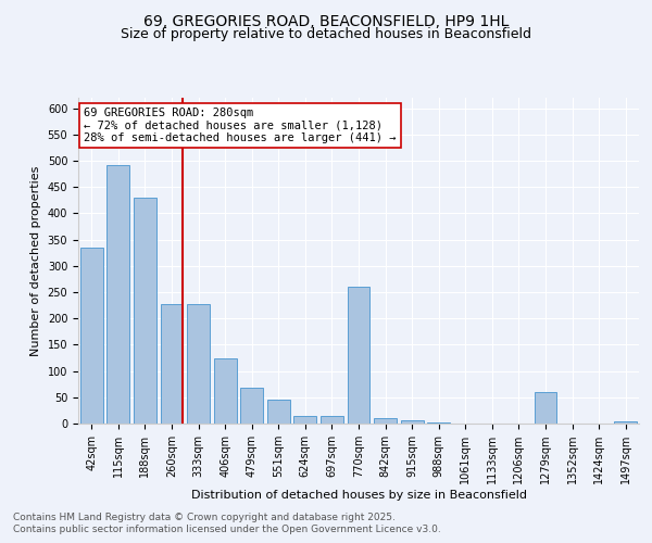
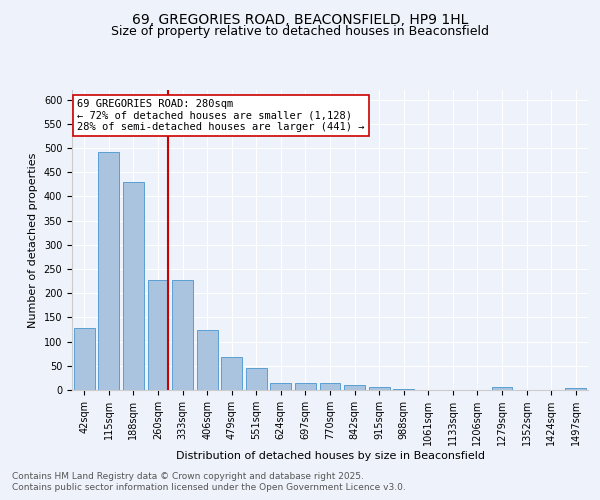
42sqm: 335 -> 128
770sqm: 260 -> 15
1279sqm: 60 -> 6
